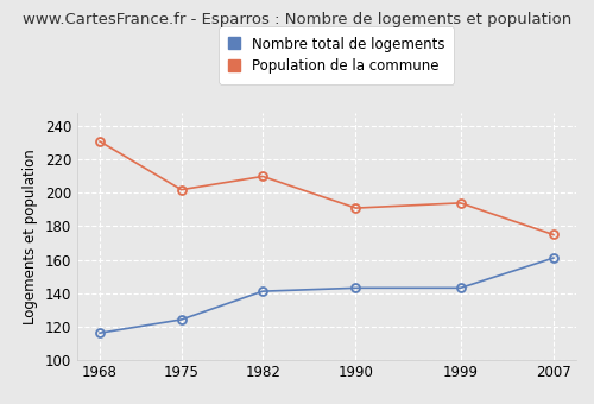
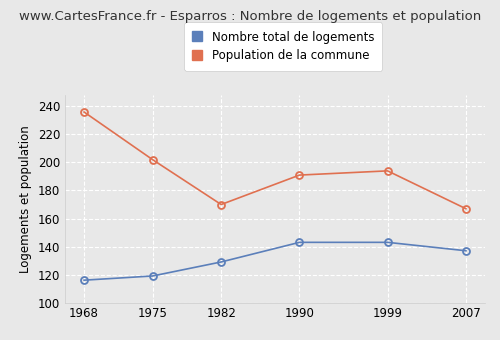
Population de la commune/1968: 231 -> 236
Nombre total de logements/1975: 124 -> 119
Nombre total de logements/1982: 141 -> 129
Population de la commune/1982: 210 -> 170
Nombre total de logements/2007: 161 -> 137
Population de la commune/2007: 175 -> 167
